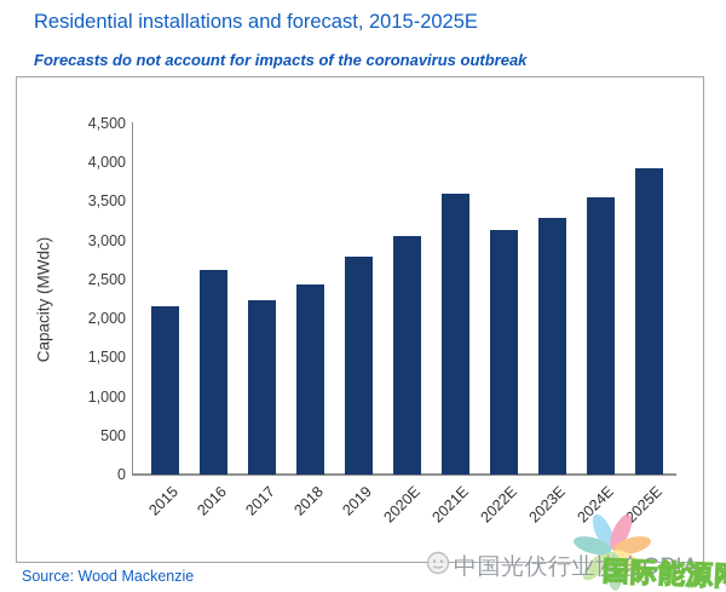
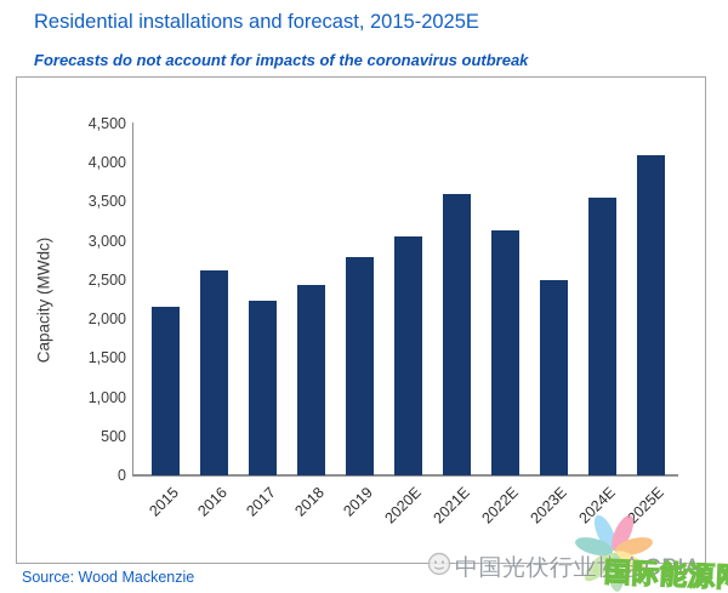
2023E: 3300 -> 2500
2025E: 3900 -> 4100
